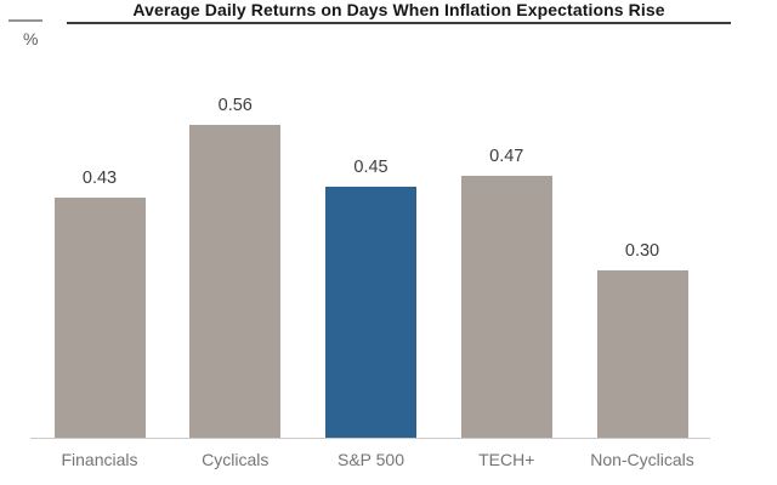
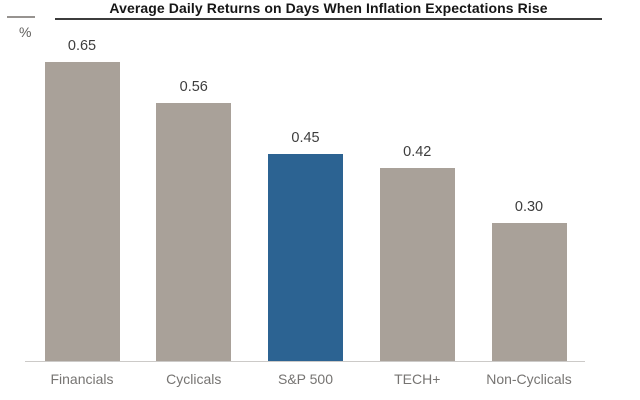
Financials: 0.43 -> 0.65
TECH+: 0.47 -> 0.42
